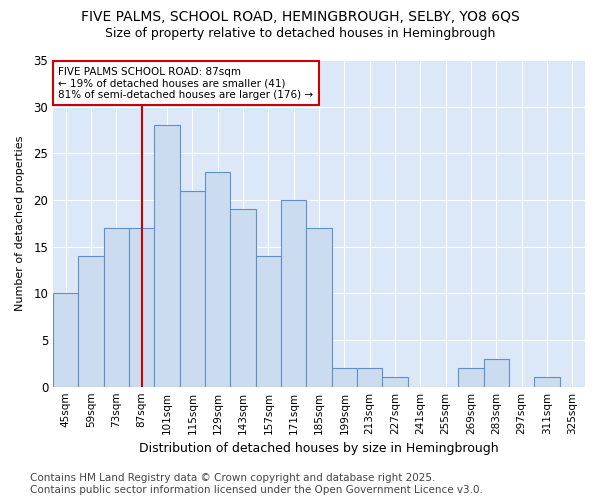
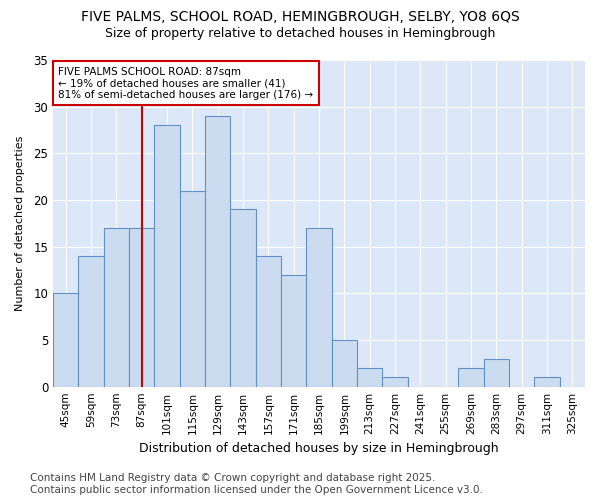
129sqm: 23 -> 29
171sqm: 20 -> 12
199sqm: 2 -> 5
